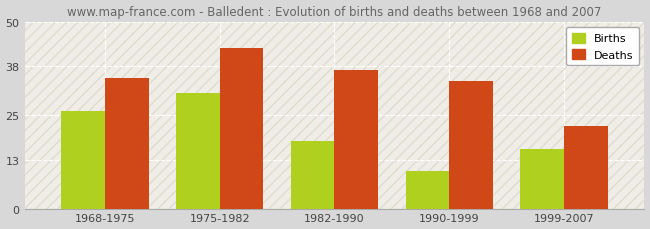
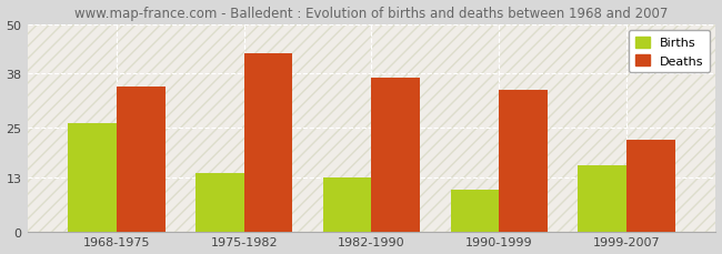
Births/1975-1982: 31 -> 14
Births/1982-1990: 18 -> 13
